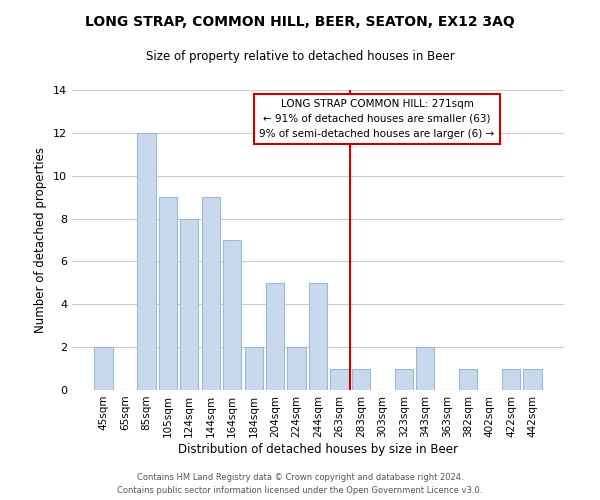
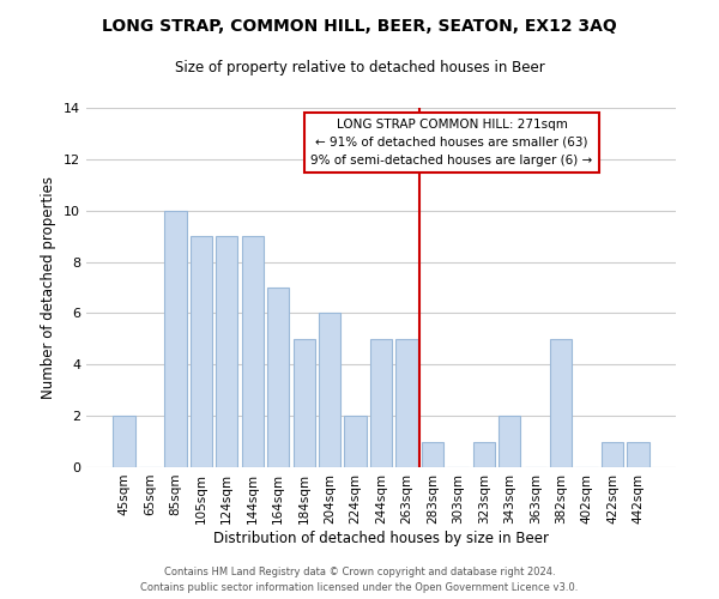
85sqm: 12 -> 10
124sqm: 8 -> 9
184sqm: 2 -> 5
204sqm: 5 -> 6
263sqm: 1 -> 5
382sqm: 1 -> 5
